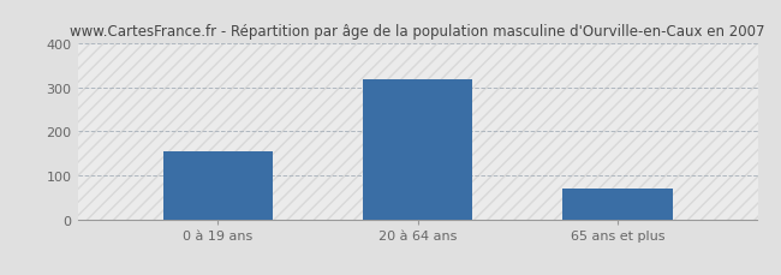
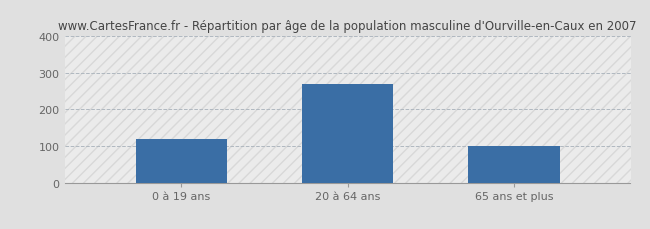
0 à 19 ans: 155 -> 120
20 à 64 ans: 317 -> 270
65 ans et plus: 70 -> 100
